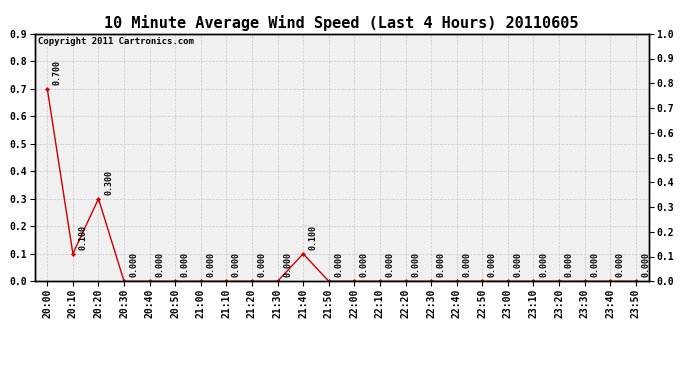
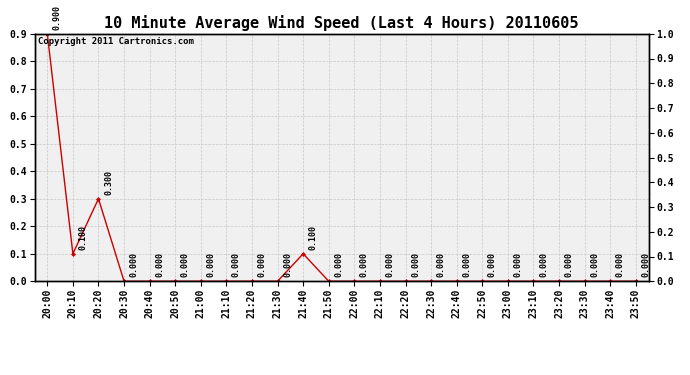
20:00: 0.700 -> 0.900
